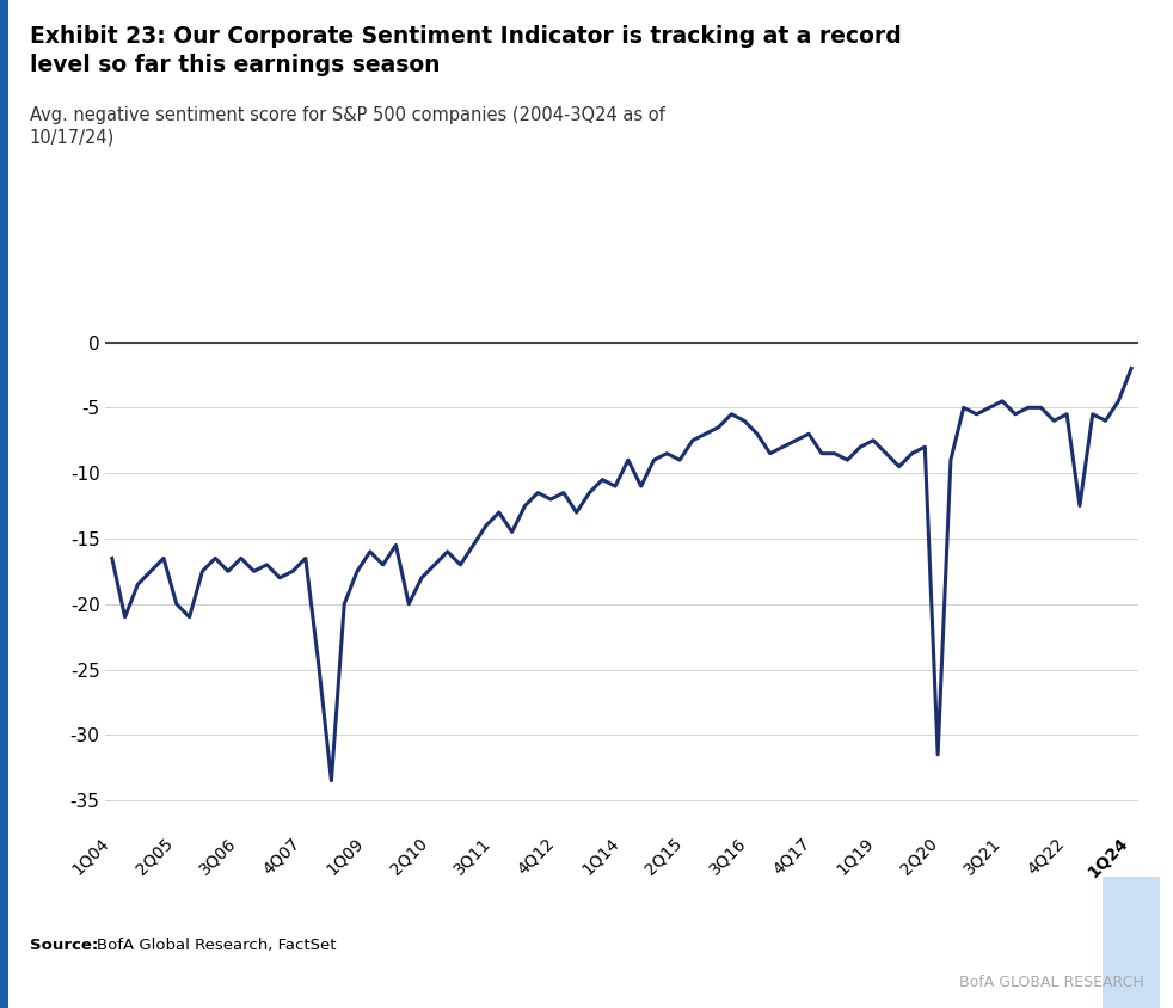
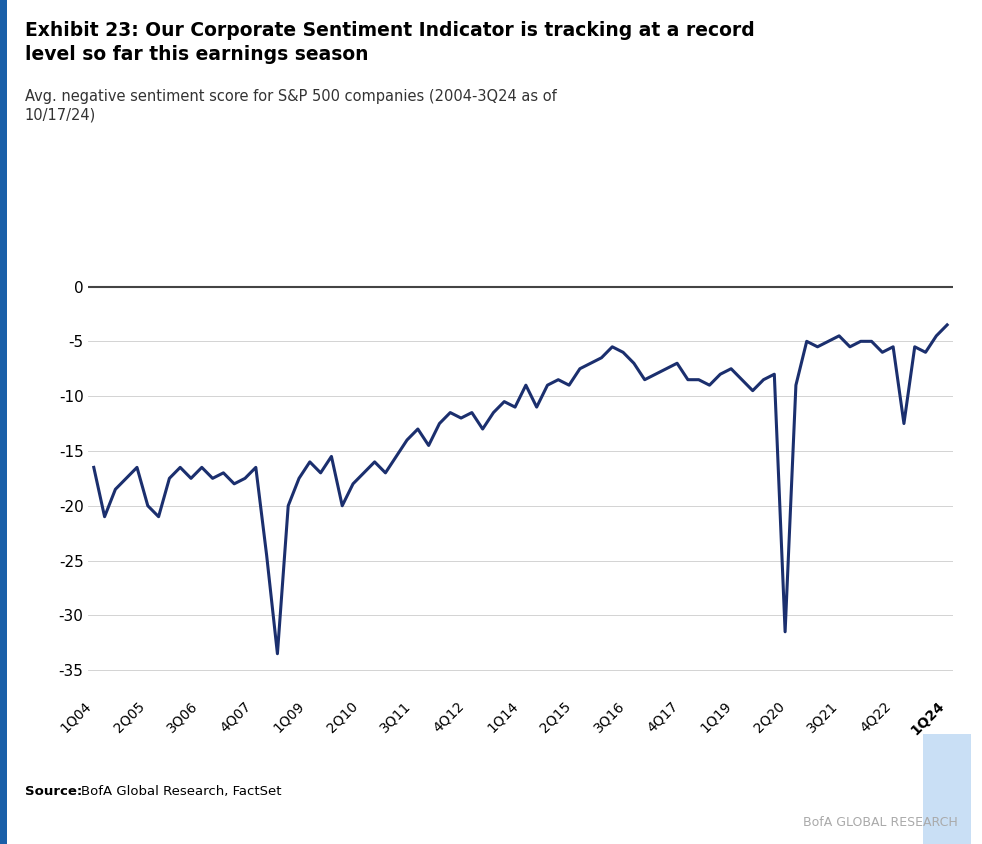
1Q24: -2.0 -> -3.5
